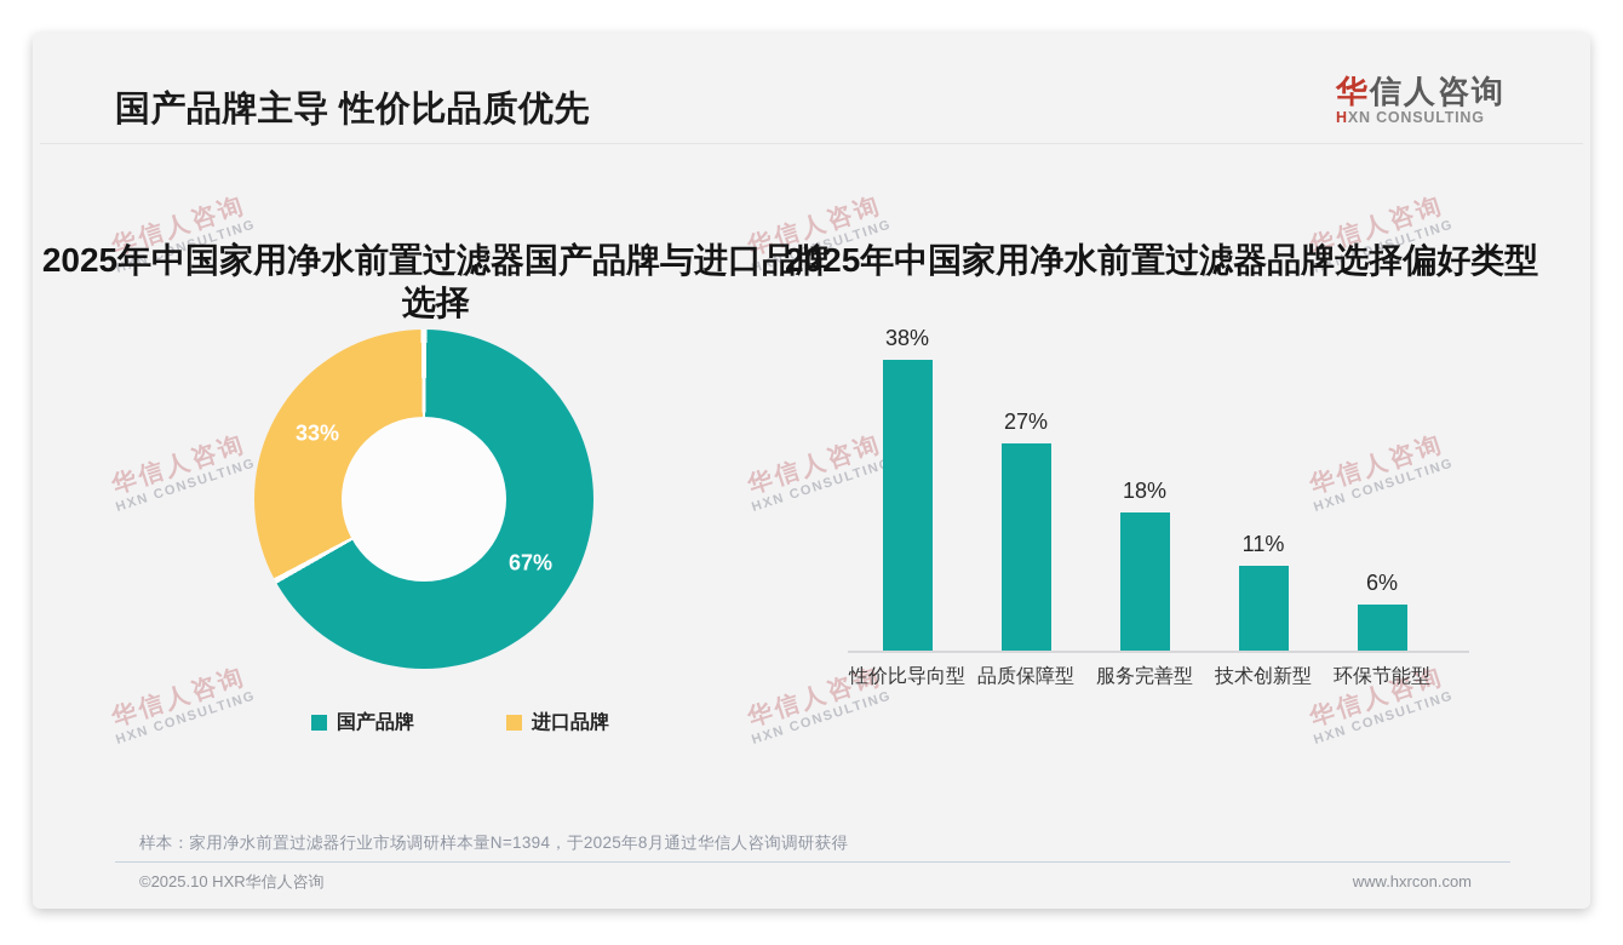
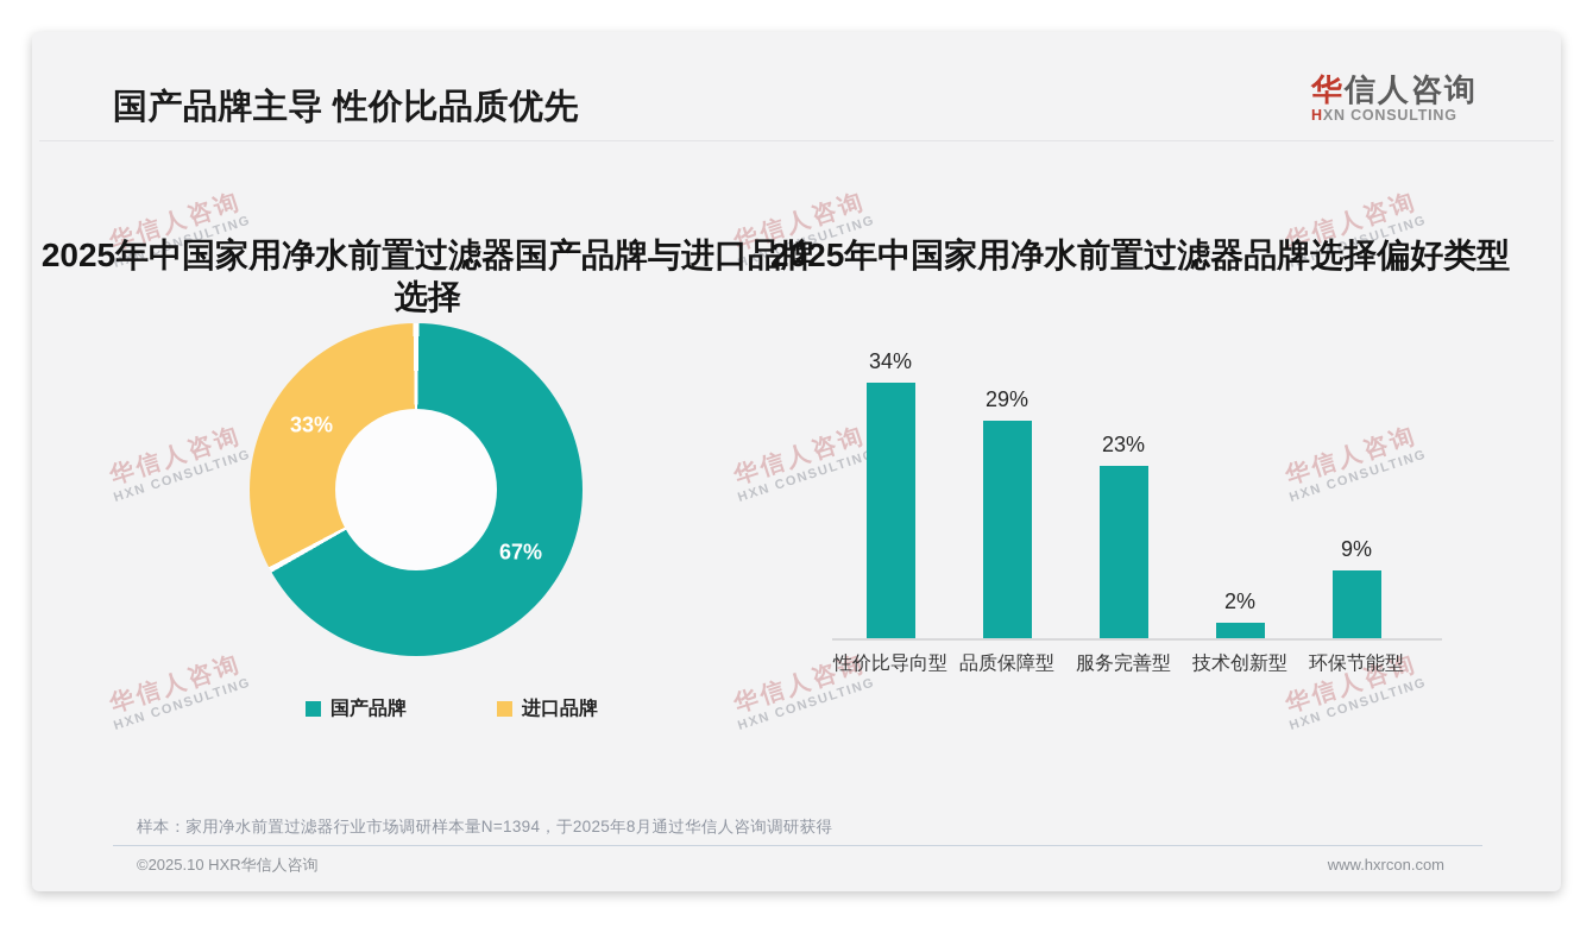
2025年中国家用净水前置过滤器品牌选择偏好类型/性价比导向型: 38% -> 34%
2025年中国家用净水前置过滤器品牌选择偏好类型/品质保障型: 27% -> 29%
2025年中国家用净水前置过滤器品牌选择偏好类型/服务完善型: 18% -> 23%
2025年中国家用净水前置过滤器品牌选择偏好类型/技术创新型: 11% -> 2%
2025年中国家用净水前置过滤器品牌选择偏好类型/环保节能型: 6% -> 9%
